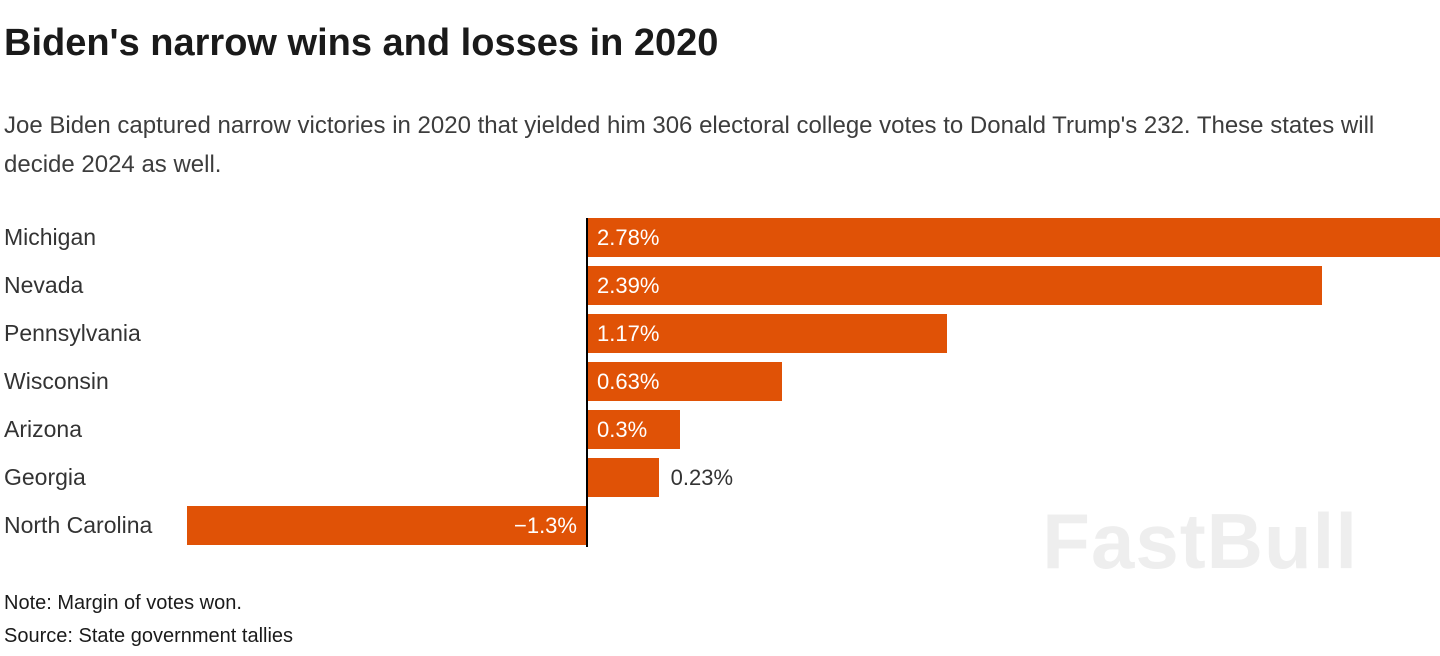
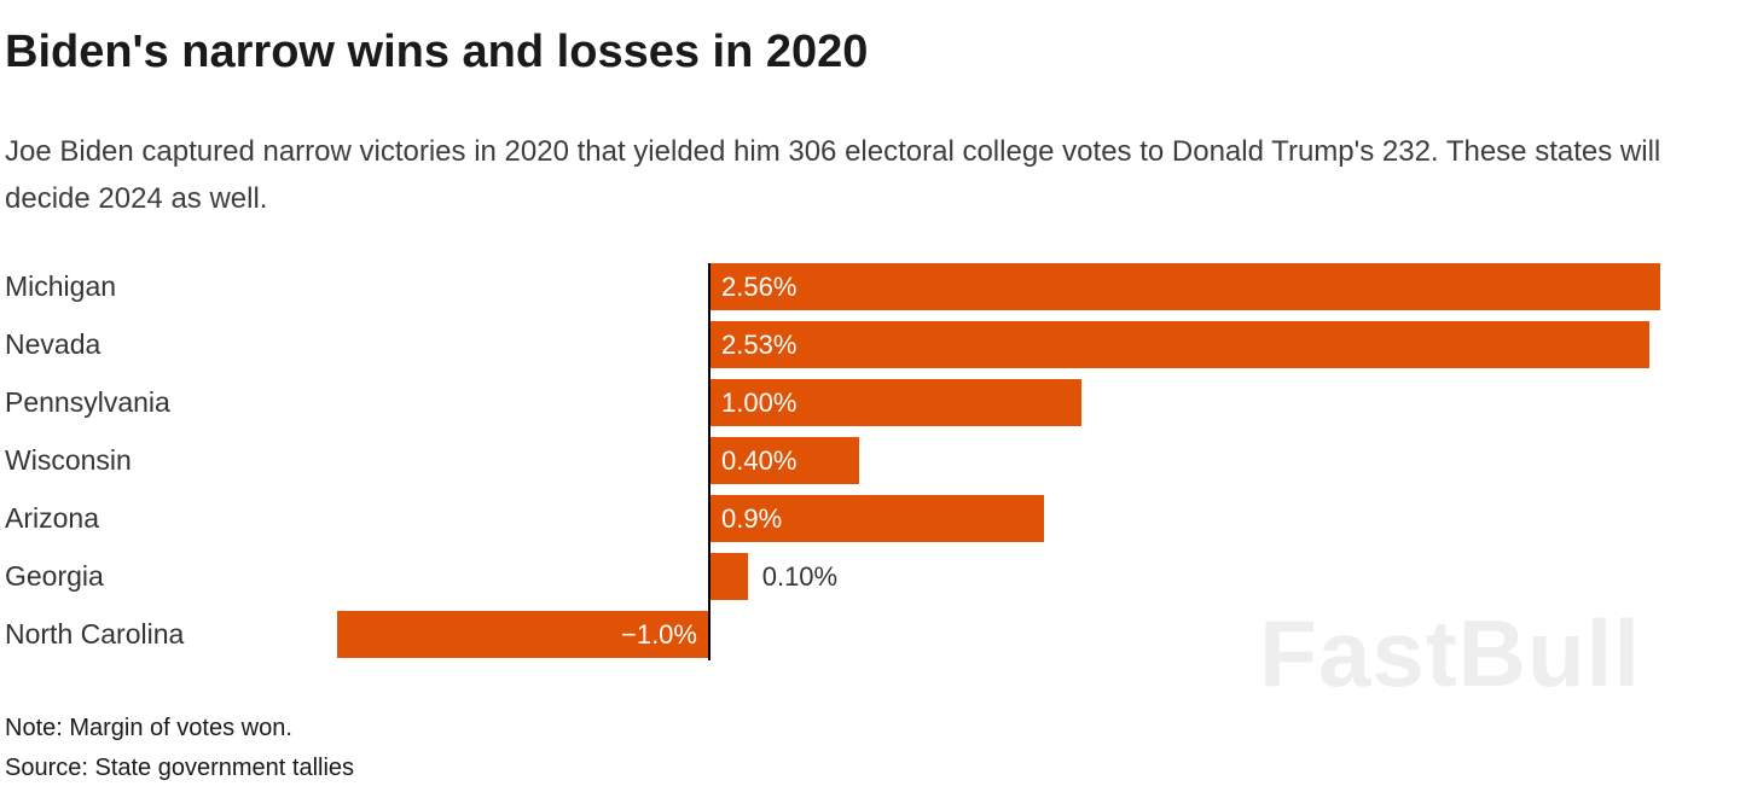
Michigan: 2.78% -> 2.56%
Nevada: 2.39% -> 2.53%
Pennsylvania: 1.17% -> 1.00%
Wisconsin: 0.63% -> 0.40%
Arizona: 0.3% -> 0.9%
Georgia: 0.23% -> 0.10%
North Carolina: −1.3% -> −1.0%
